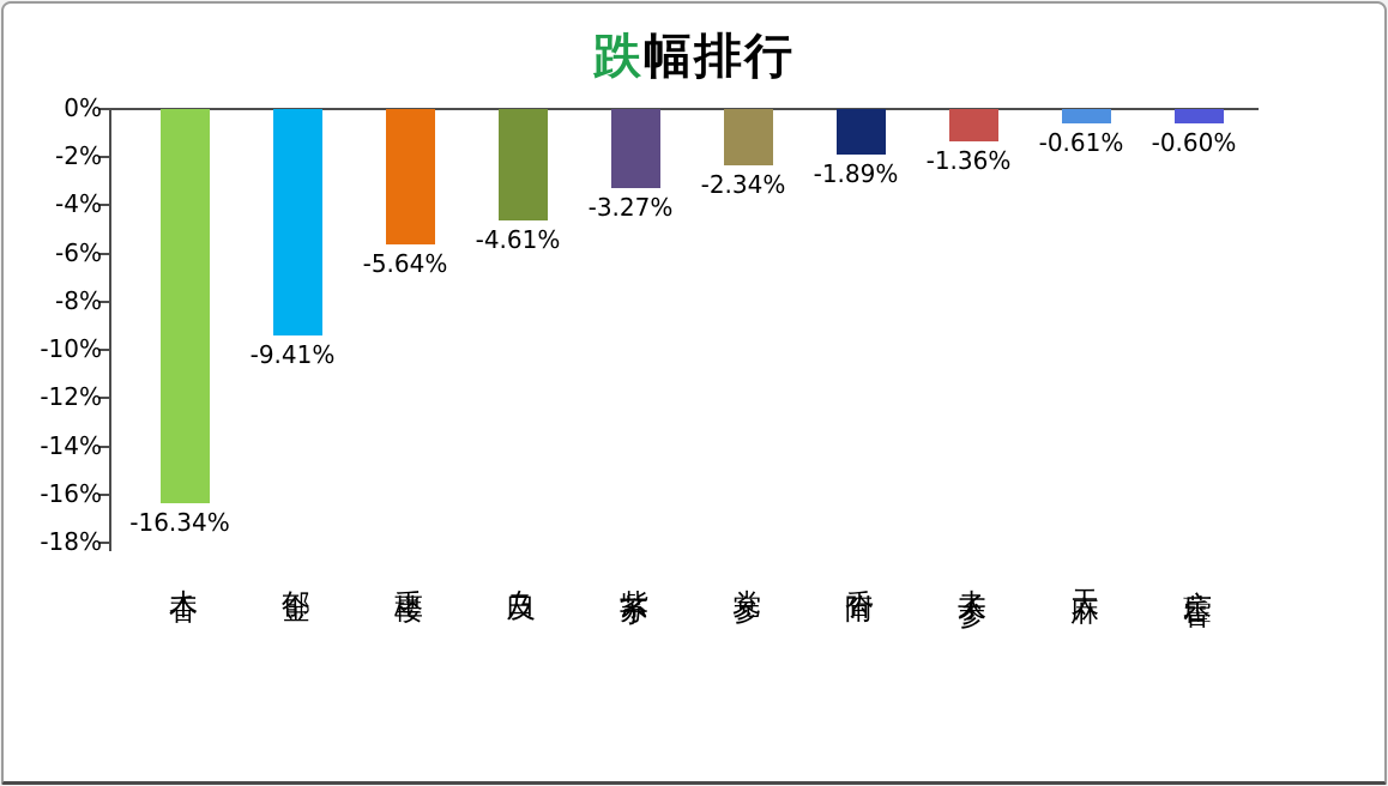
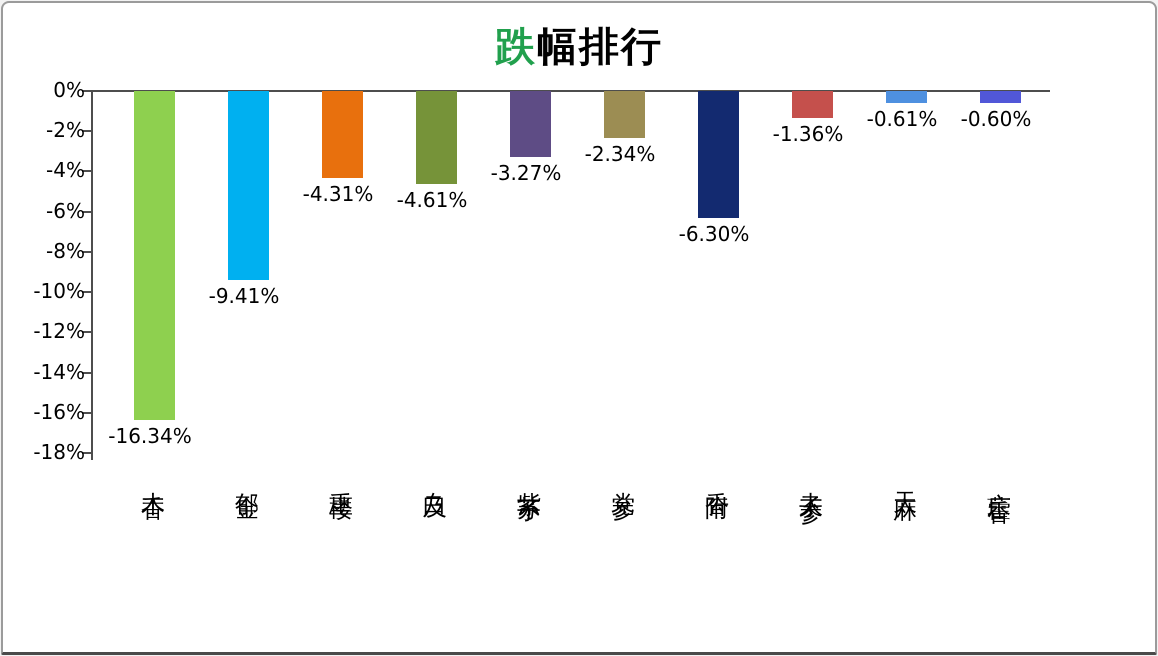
重楼: -5.64% -> -4.31%
香附: -1.89% -> -6.30%
